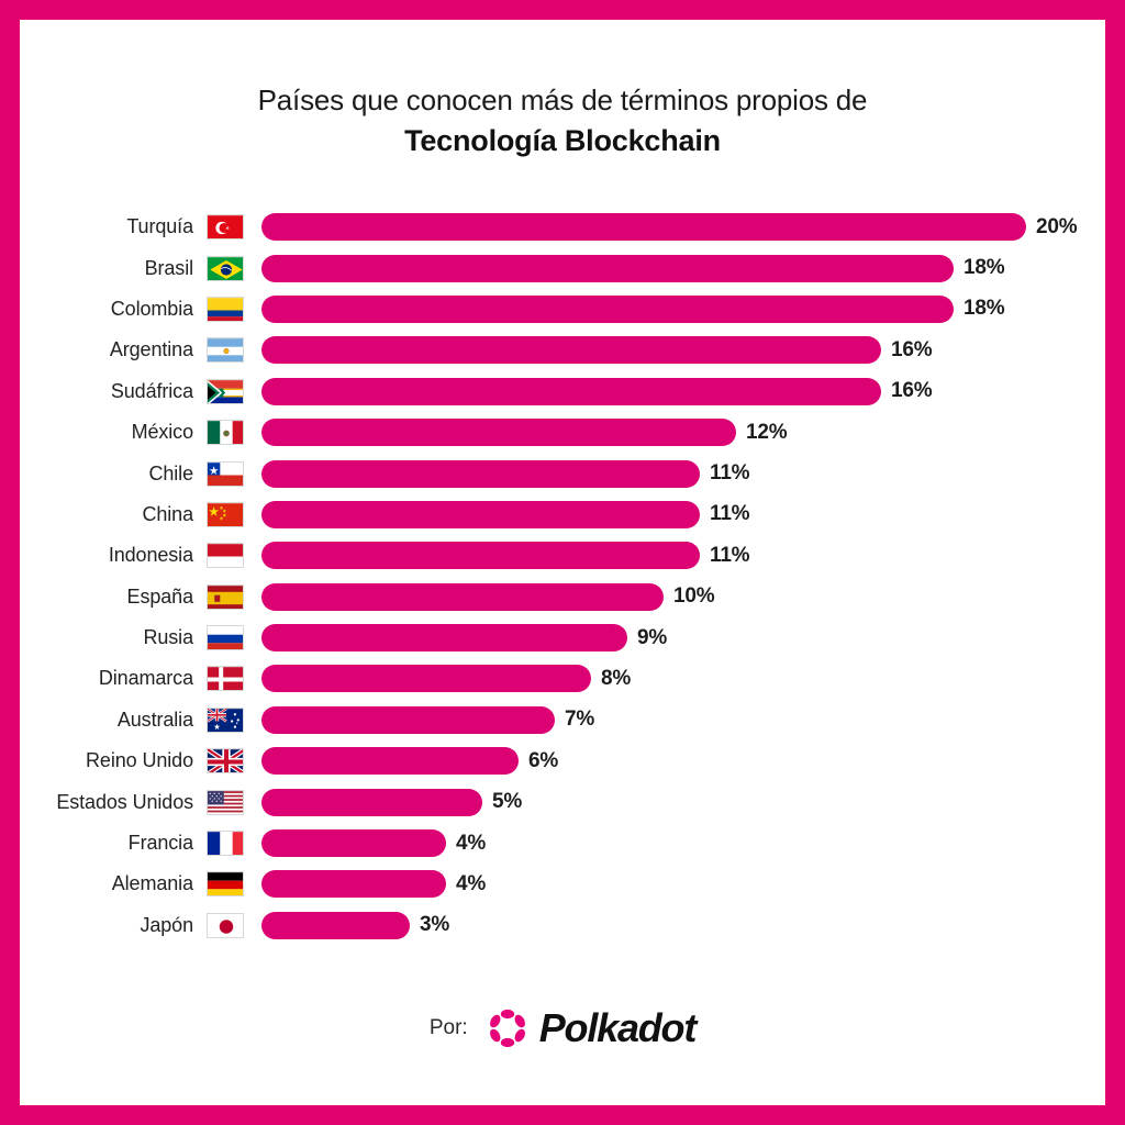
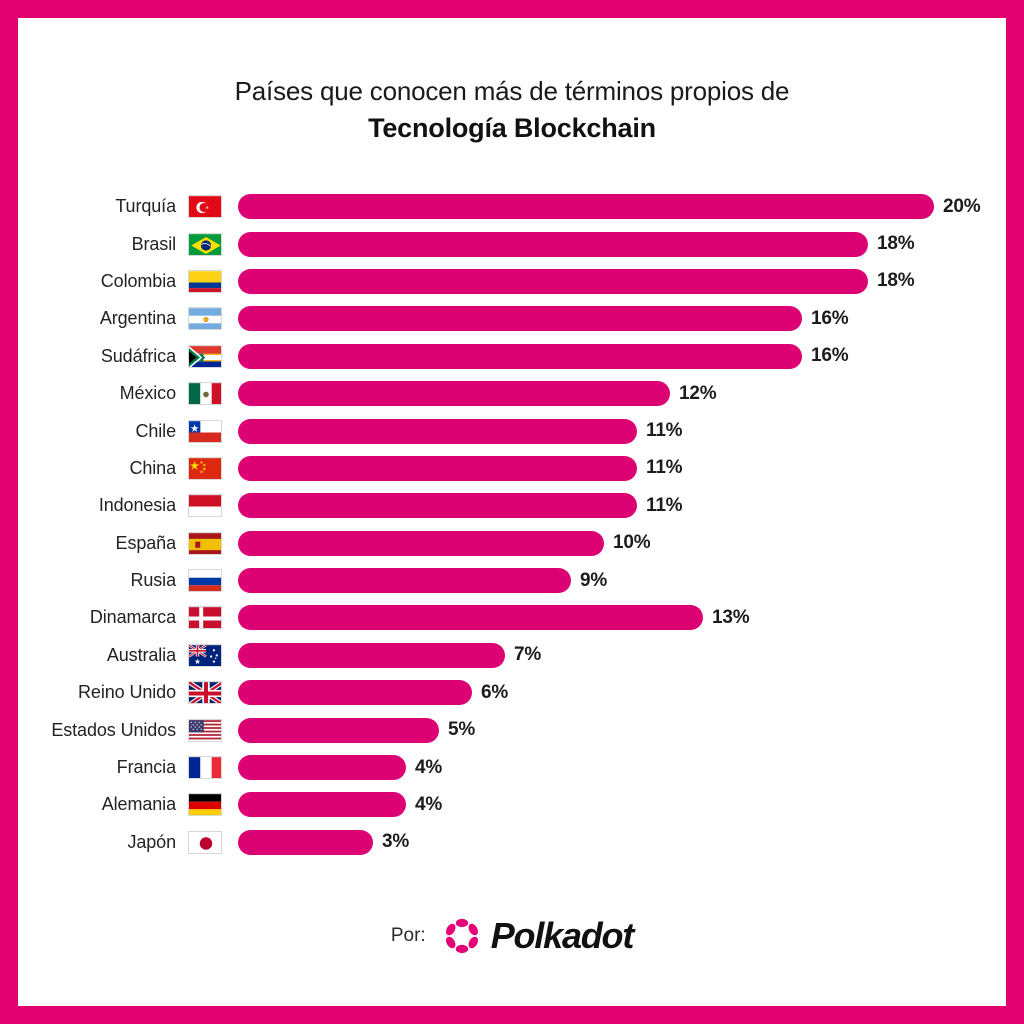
Dinamarca: 8% -> 13%
